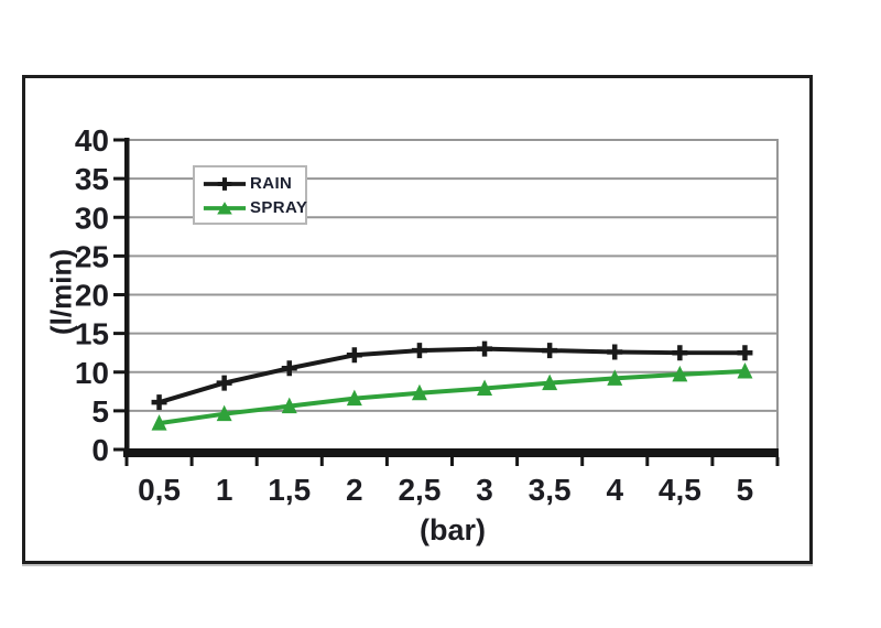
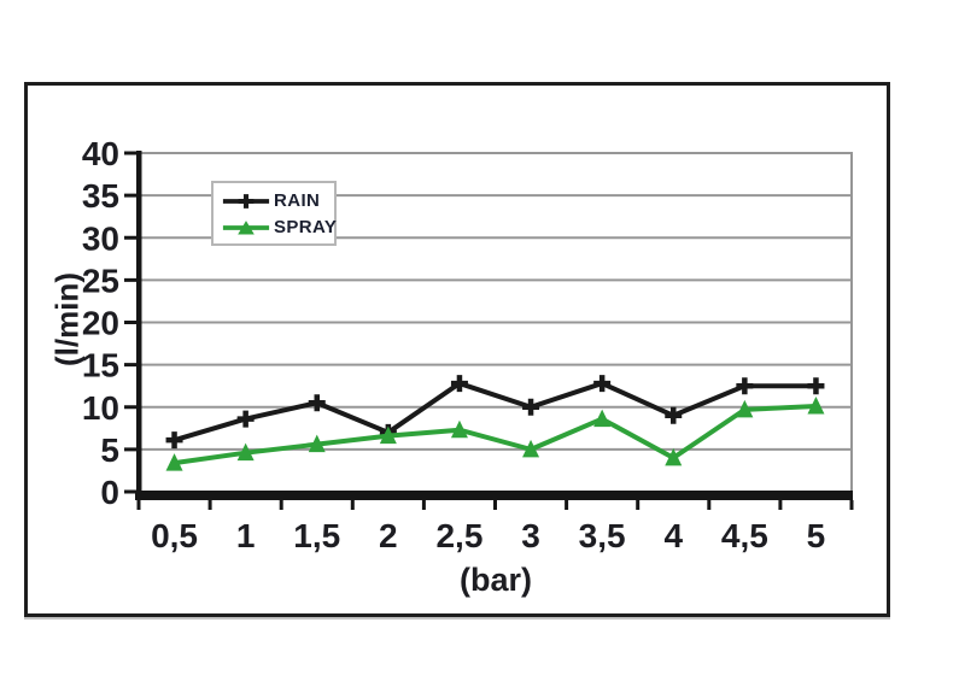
RAIN/2: 12 -> 7
RAIN/3: 13 -> 10
SPRAY/3: 8 -> 5
RAIN/4: 13 -> 9
SPRAY/4: 9 -> 4
